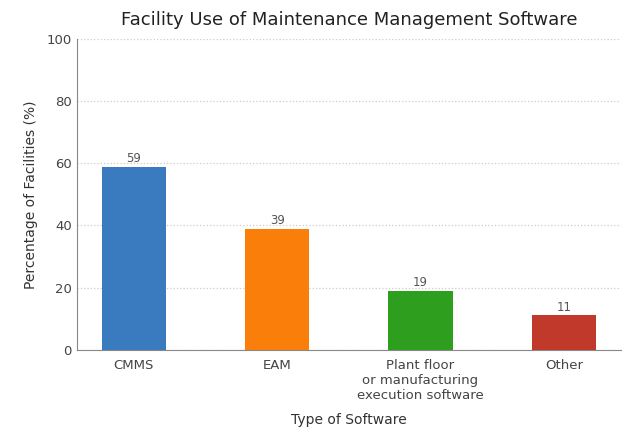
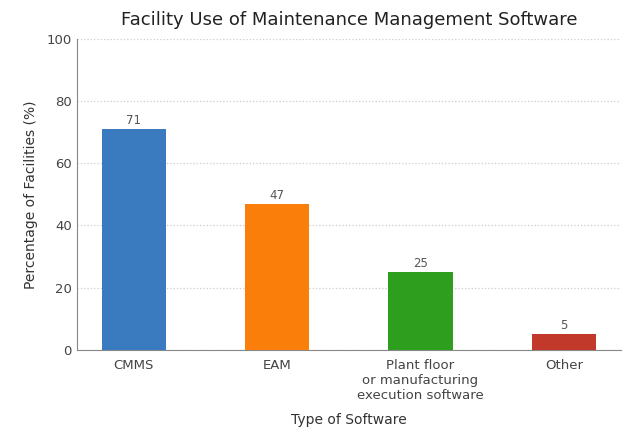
CMMS: 59 -> 71
EAM: 39 -> 47
Plant floor or manufacturing execution software: 19 -> 25
Other: 11 -> 5
